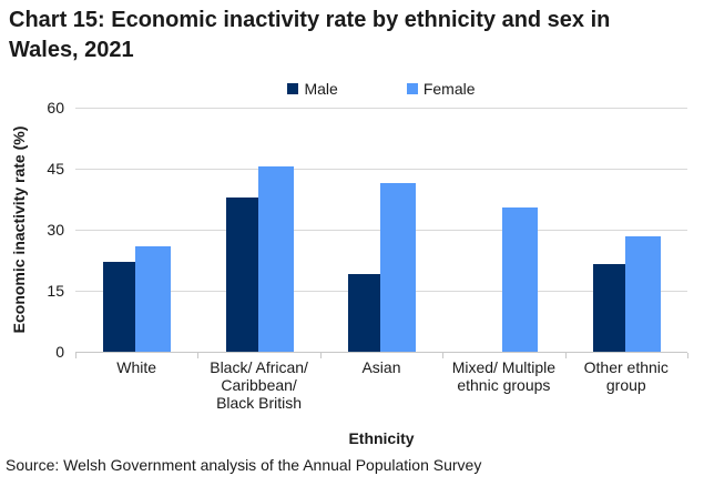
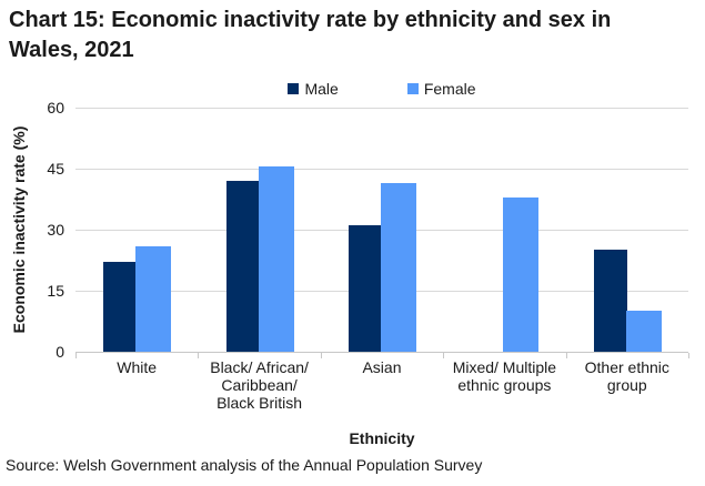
Male/Black/ African/ Caribbean/ Black British: 38 -> 42
Male/Asian: 19 -> 31
Female/Mixed/ Multiple ethnic groups: 36 -> 38
Male/Other ethnic group: 22 -> 25
Female/Other ethnic group: 28 -> 10
